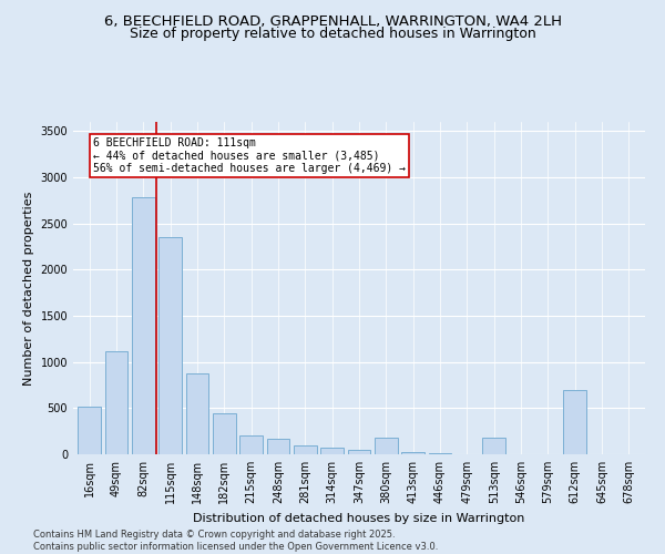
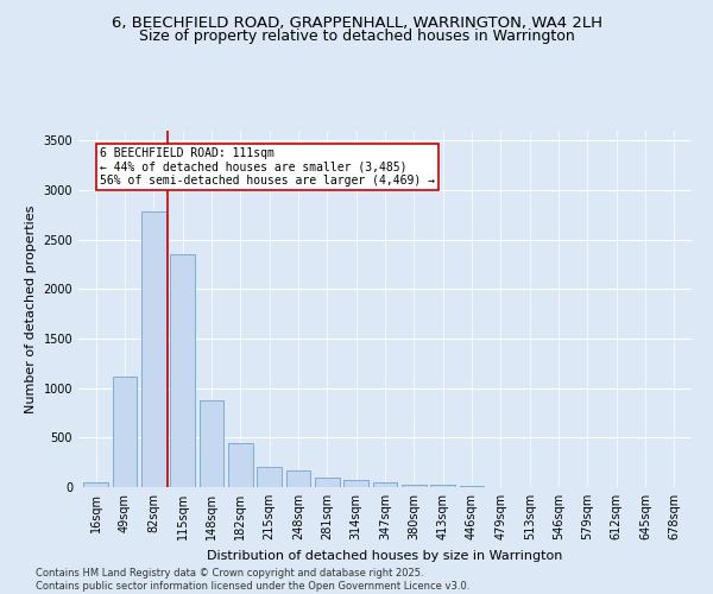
16sqm: 520 -> 50
380sqm: 180 -> 30
513sqm: 180 -> 0
612sqm: 700 -> 0
